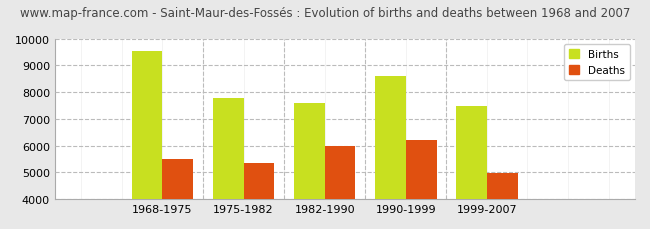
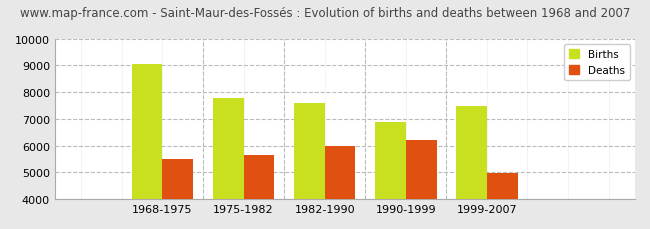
Births/1968-1975: 9550 -> 9050
Deaths/1975-1982: 5350 -> 5650
Births/1990-1999: 8600 -> 6900
